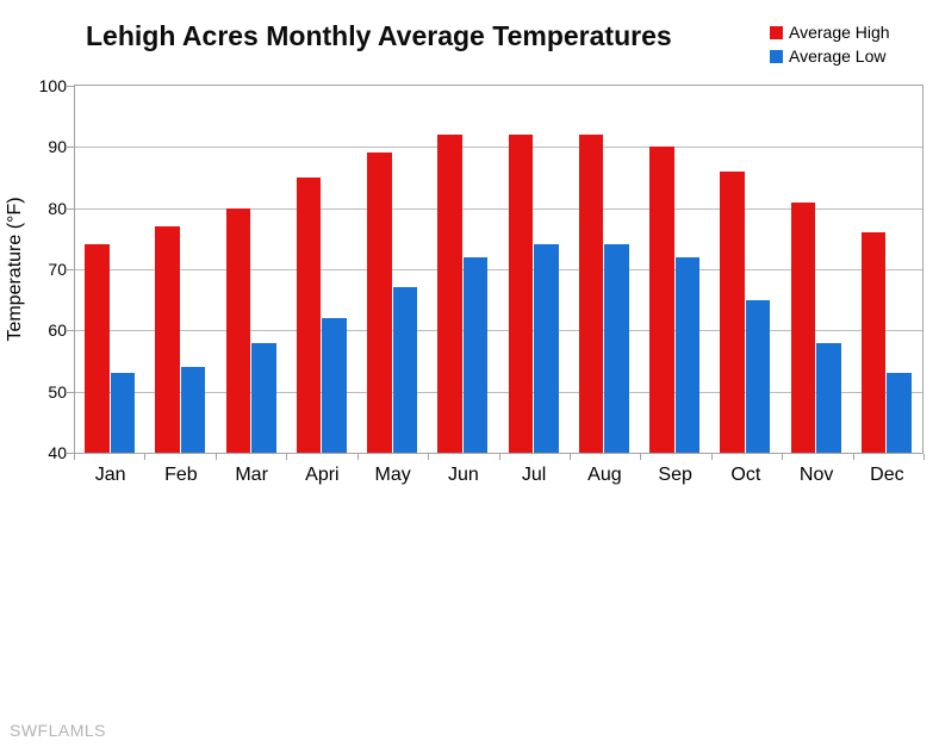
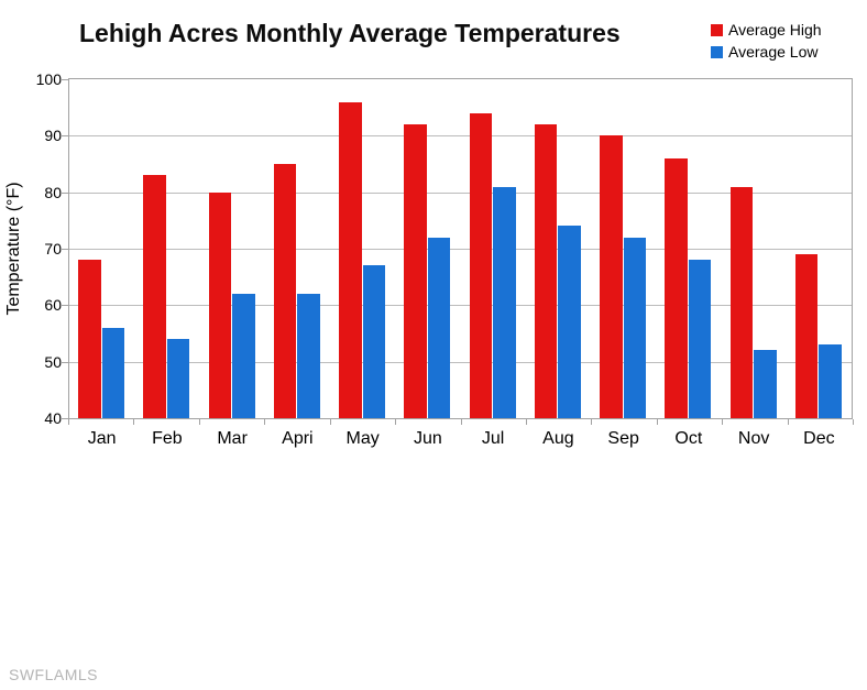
Average High/Jan: 74 -> 68
Average Low/Jan: 53 -> 56
Average High/Feb: 77 -> 83
Average Low/Mar: 58 -> 62
Average High/May: 89 -> 96
Average High/Jul: 92 -> 94
Average Low/Jul: 74 -> 81
Average Low/Oct: 65 -> 68
Average Low/Nov: 58 -> 52
Average High/Dec: 76 -> 69
